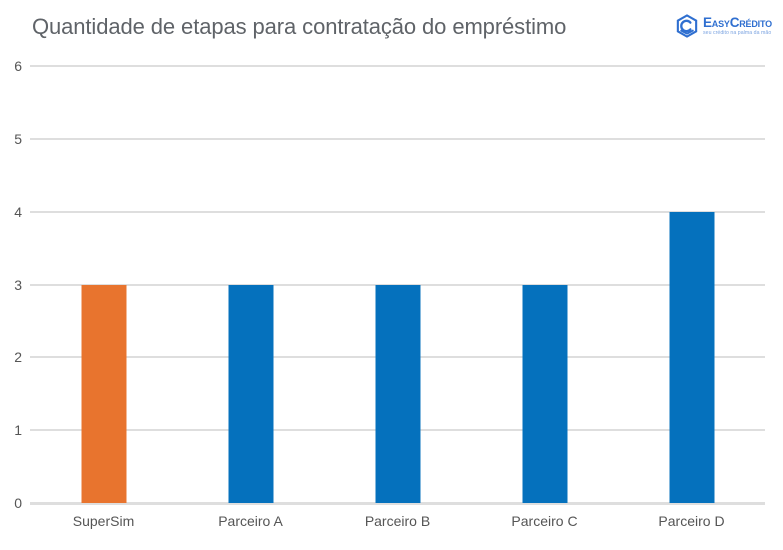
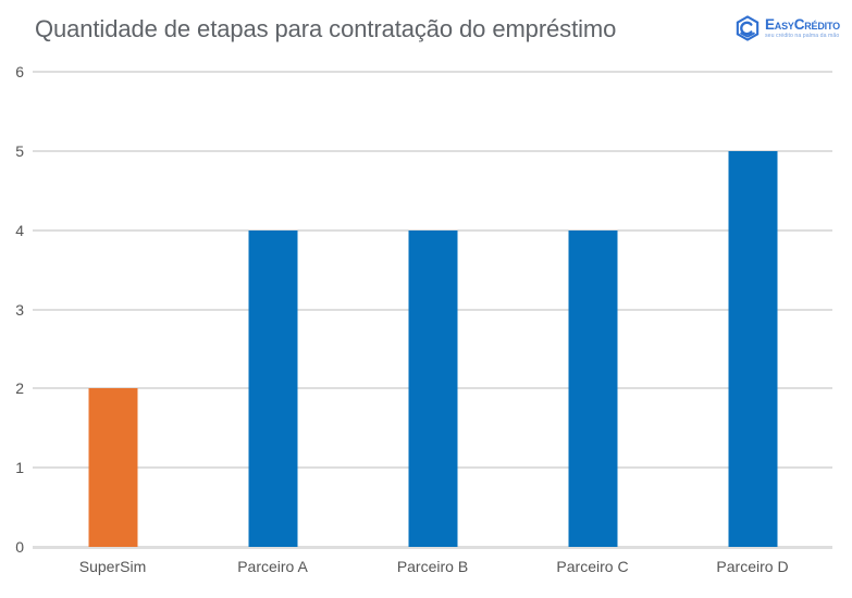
SuperSim: 3 -> 2
Parceiro A: 3 -> 4
Parceiro B: 3 -> 4
Parceiro C: 3 -> 4
Parceiro D: 4 -> 5
